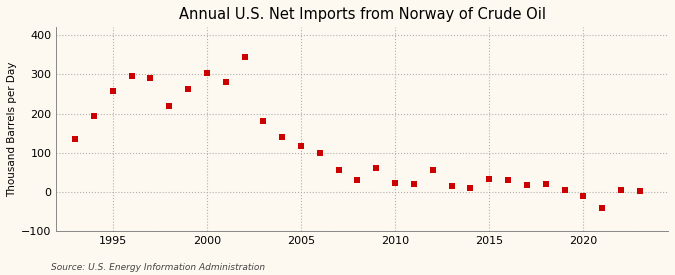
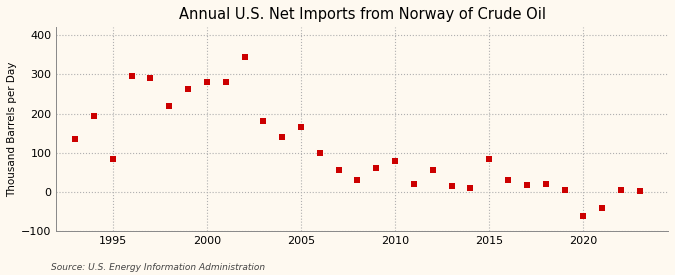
1995: 258 -> 85
2000: 303 -> 280
2005: 118 -> 165
2010: 22 -> 80
2015: 33 -> 85
2020: -10 -> -60
